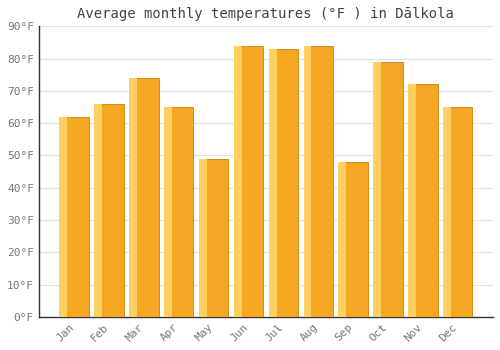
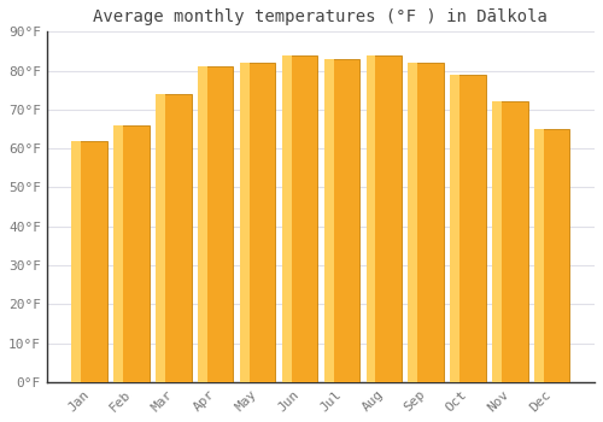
Apr: 65°F -> 81°F
May: 49°F -> 82°F
Sep: 48°F -> 82°F
